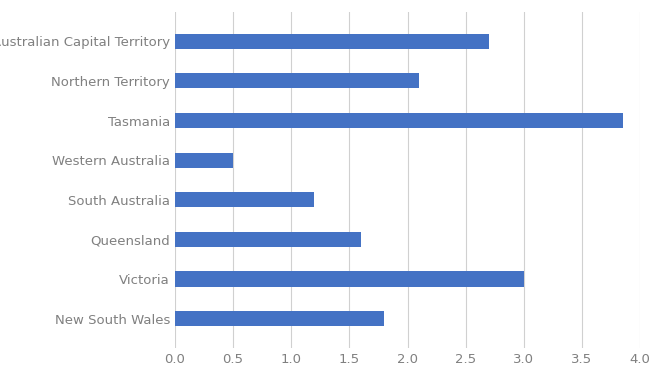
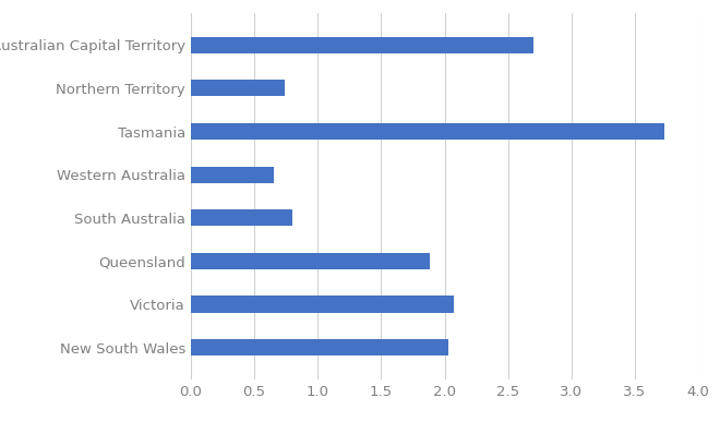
Northern Territory: 2.10 -> 0.74
Tasmania: 3.85 -> 3.73
Western Australia: 0.50 -> 0.65
South Australia: 1.20 -> 0.80
Queensland: 1.60 -> 1.88
Victoria: 3.00 -> 2.07
New South Wales: 1.80 -> 2.03
